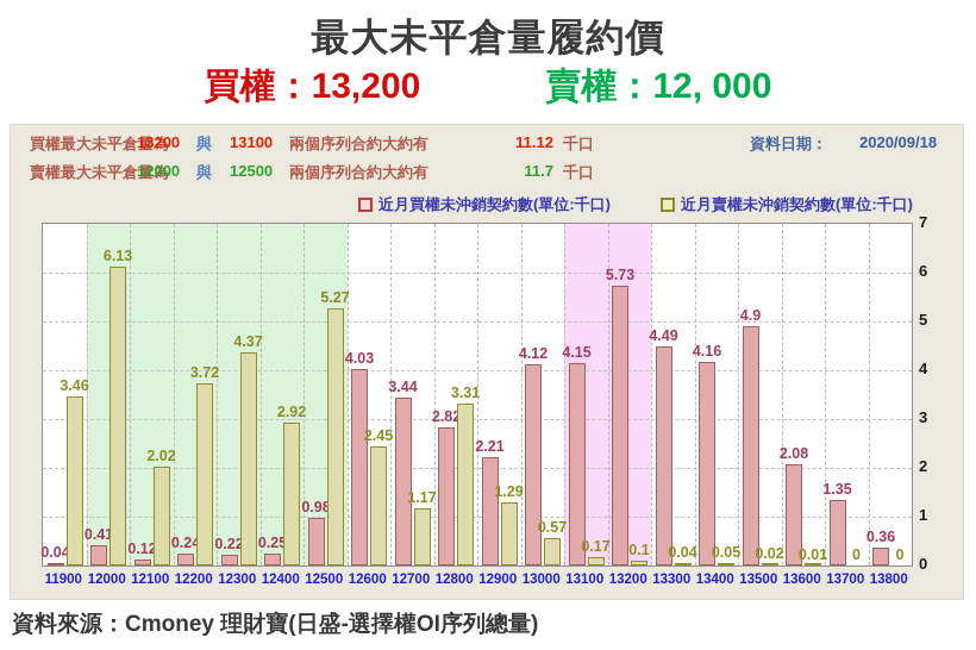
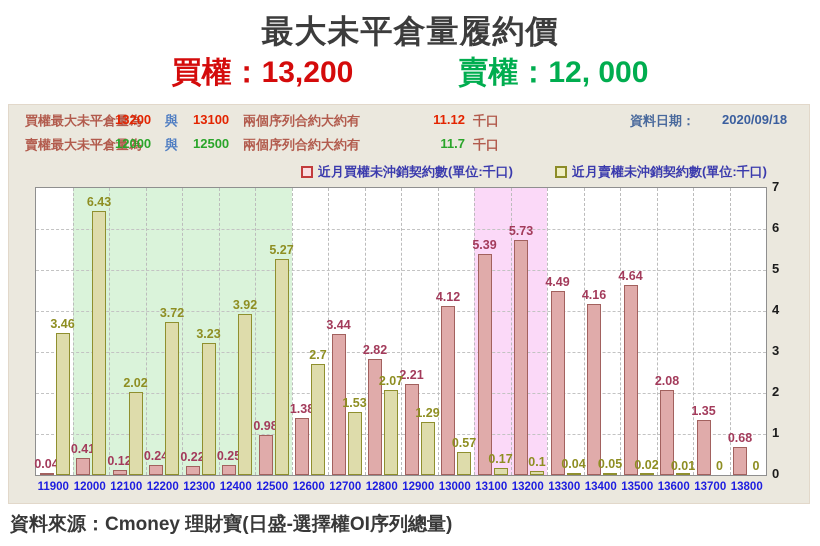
近月賣權未沖銷契約數(單位:千口)/12000: 6.13 -> 6.43
近月賣權未沖銷契約數(單位:千口)/12300: 4.37 -> 3.23
近月賣權未沖銷契約數(單位:千口)/12400: 2.92 -> 3.92
近月買權未沖銷契約數(單位:千口)/12600: 4.03 -> 1.38
近月賣權未沖銷契約數(單位:千口)/12600: 2.45 -> 2.7
近月賣權未沖銷契約數(單位:千口)/12700: 1.17 -> 1.53
近月賣權未沖銷契約數(單位:千口)/12800: 3.31 -> 2.07
近月買權未沖銷契約數(單位:千口)/13100: 4.15 -> 5.39
近月買權未沖銷契約數(單位:千口)/13500: 4.9 -> 4.64
近月買權未沖銷契約數(單位:千口)/13800: 0.36 -> 0.68
